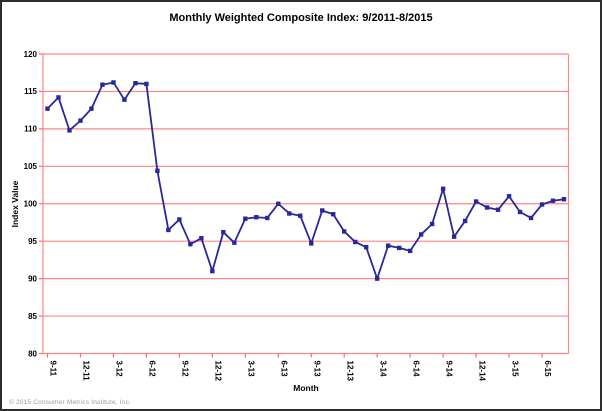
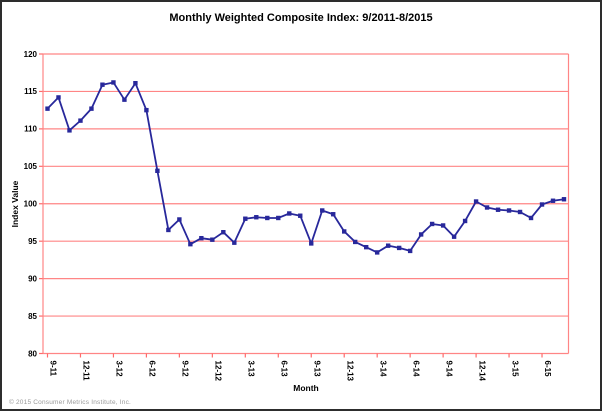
6-12: 116 -> 112
12-12: 91 -> 95
6-13: 100 -> 98
3-14: 90 -> 94
9-14: 102 -> 97
3-15: 101 -> 99
